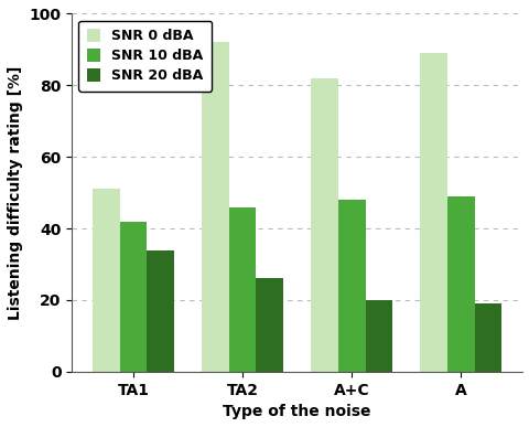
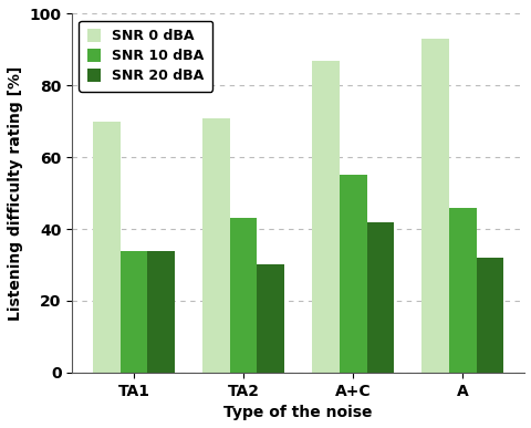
SNR 0 dBA/TA1: 51 -> 70
SNR 10 dBA/TA1: 42 -> 34
SNR 0 dBA/TA2: 92 -> 71
SNR 10 dBA/TA2: 46 -> 43
SNR 20 dBA/TA2: 26 -> 30
SNR 0 dBA/A+C: 82 -> 87
SNR 10 dBA/A+C: 48 -> 55
SNR 20 dBA/A+C: 20 -> 42
SNR 0 dBA/A: 89 -> 93
SNR 10 dBA/A: 49 -> 46
SNR 20 dBA/A: 19 -> 32
